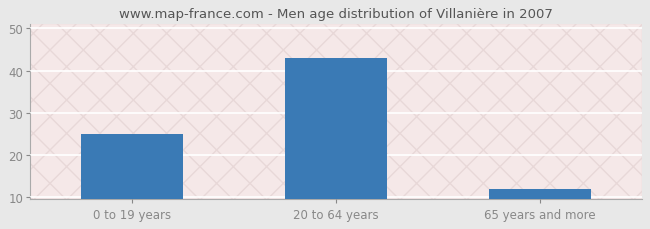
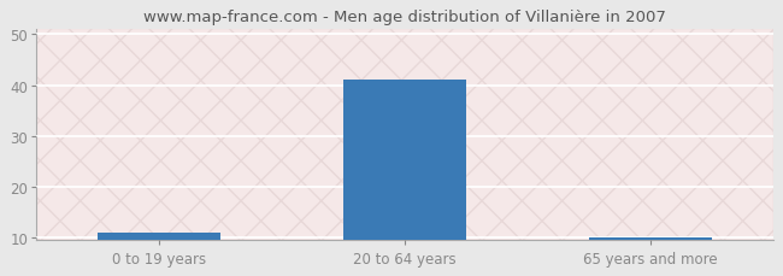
0 to 19 years: 25 -> 11
20 to 64 years: 43 -> 41
65 years and more: 12 -> 10
